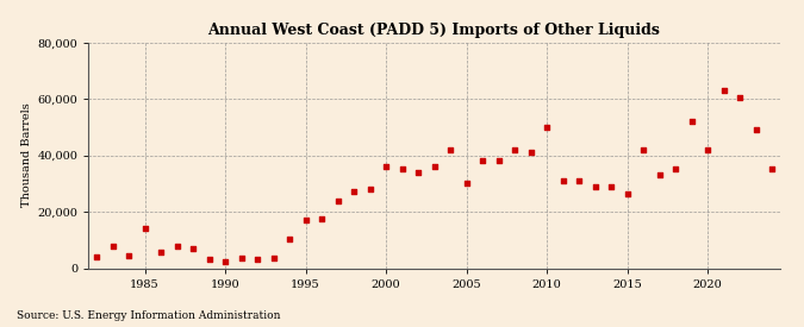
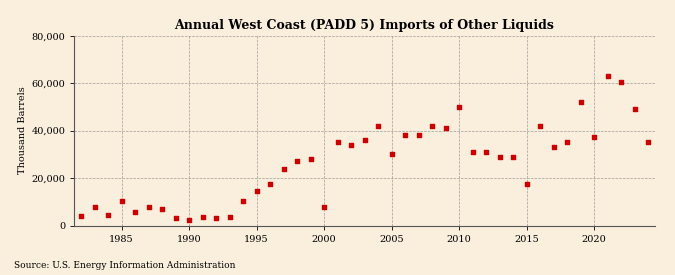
1985: 14,000 -> 10,500
1995: 17,000 -> 14,500
2000: 36,000 -> 8,000
2015: 26,500 -> 17,500
2020: 42,000 -> 37,500
